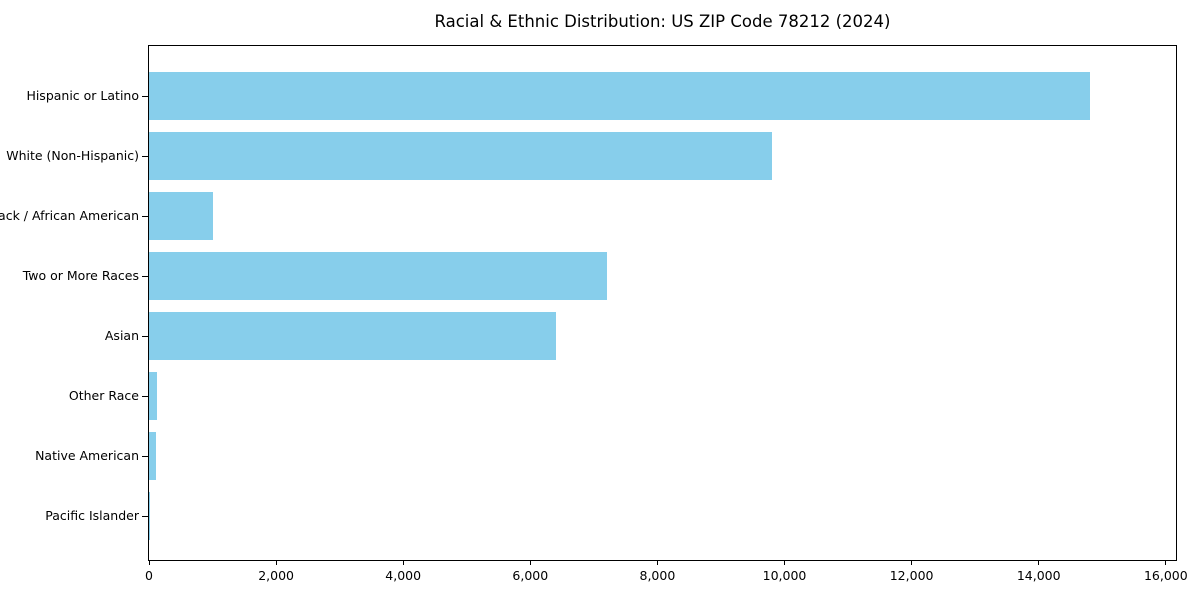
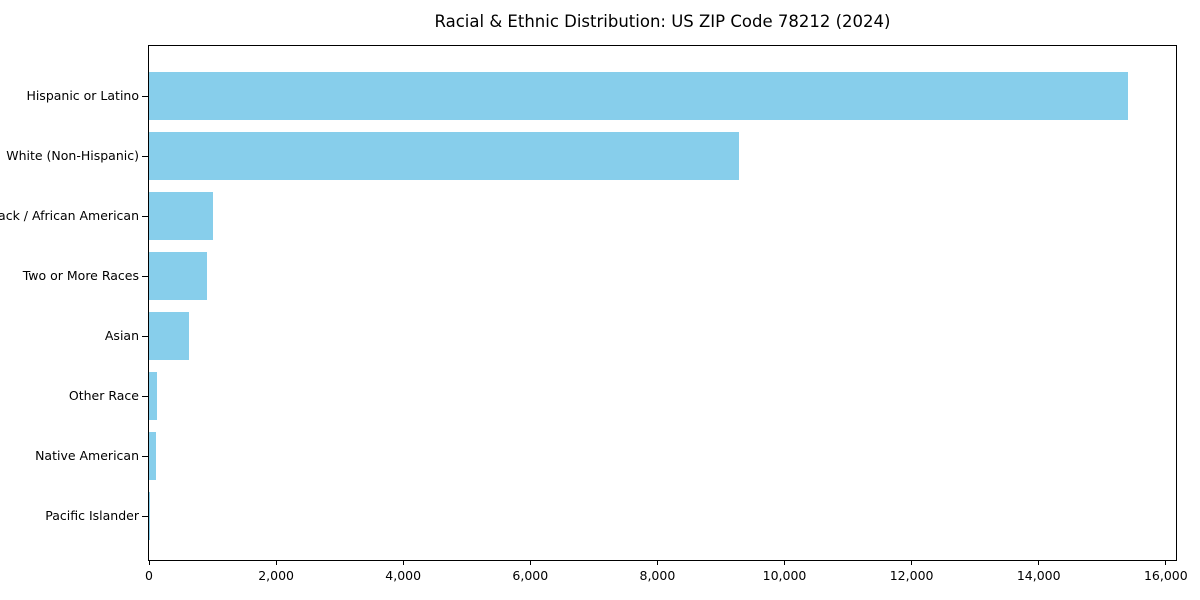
Hispanic or Latino: 14800 -> 15400
White (Non-Hispanic): 9800 -> 9300
Two or More Races: 7200 -> 900
Asian: 6400 -> 600
